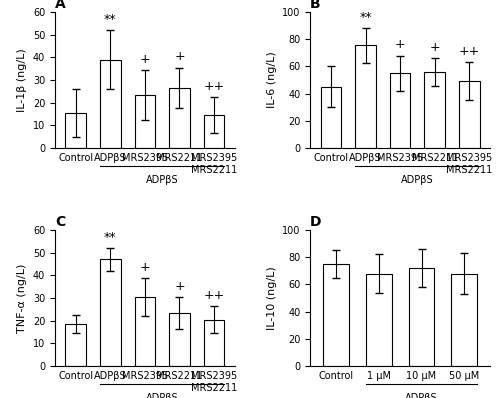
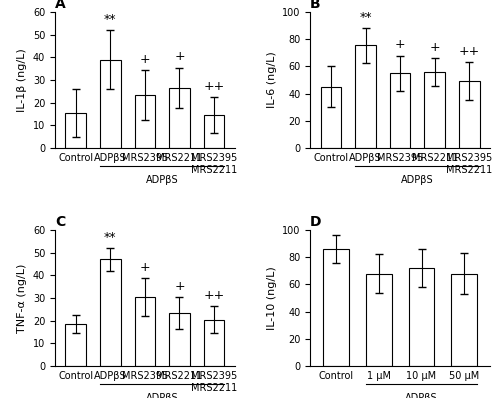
D/Control: 75 -> 86
